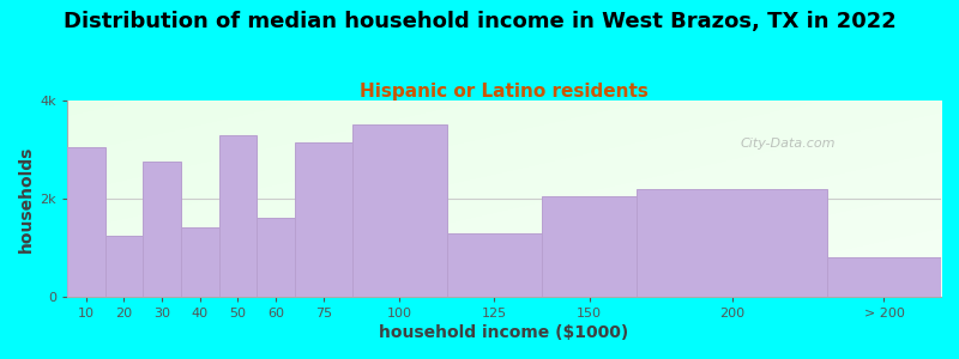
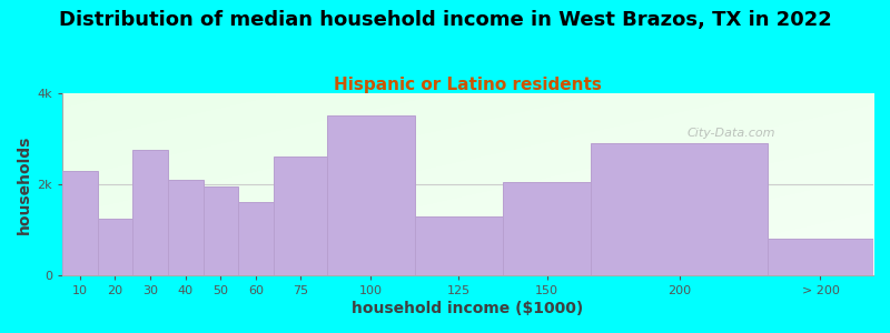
10: 3.05k -> 2.30k
40: 1.40k -> 2.10k
50: 3.30k -> 1.95k
75: 3.15k -> 2.60k
200: 2.20k -> 2.90k
